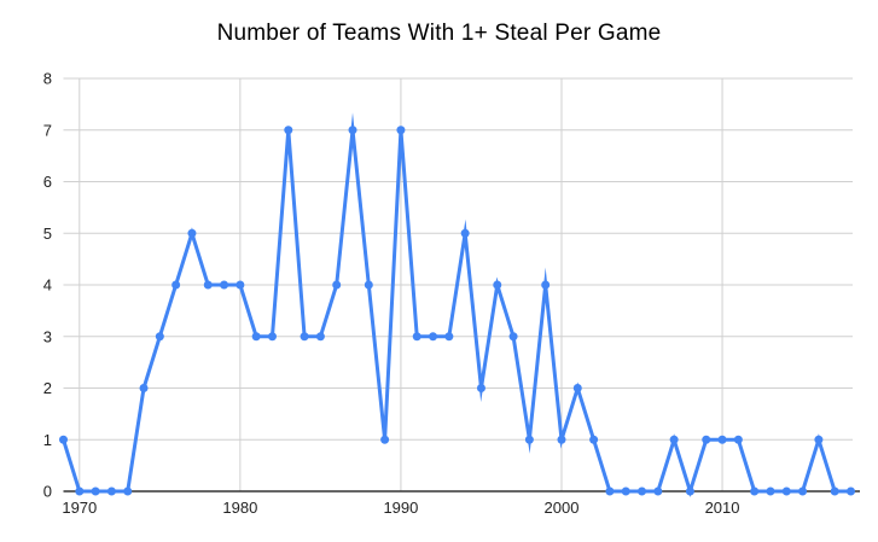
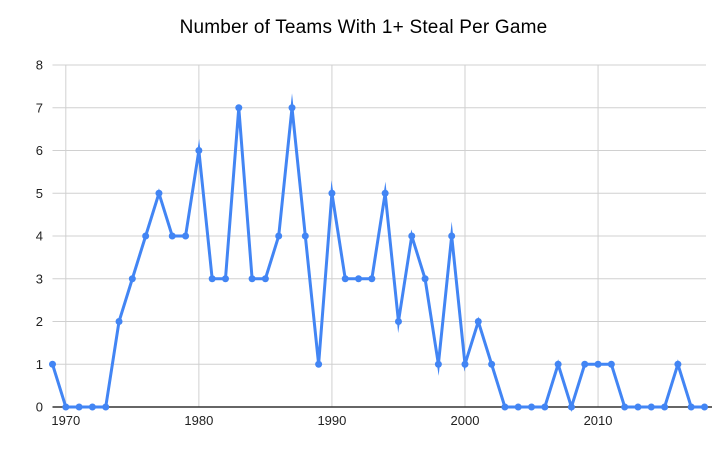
1980: 4 -> 6
1990: 7 -> 5
